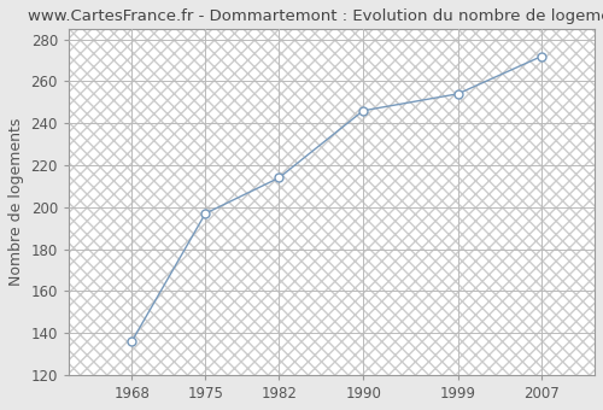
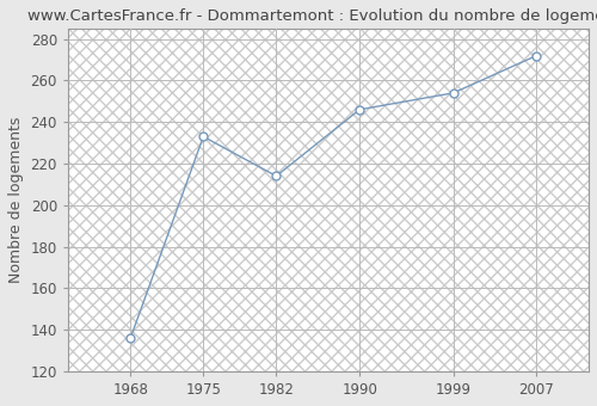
1975: 197 -> 233
